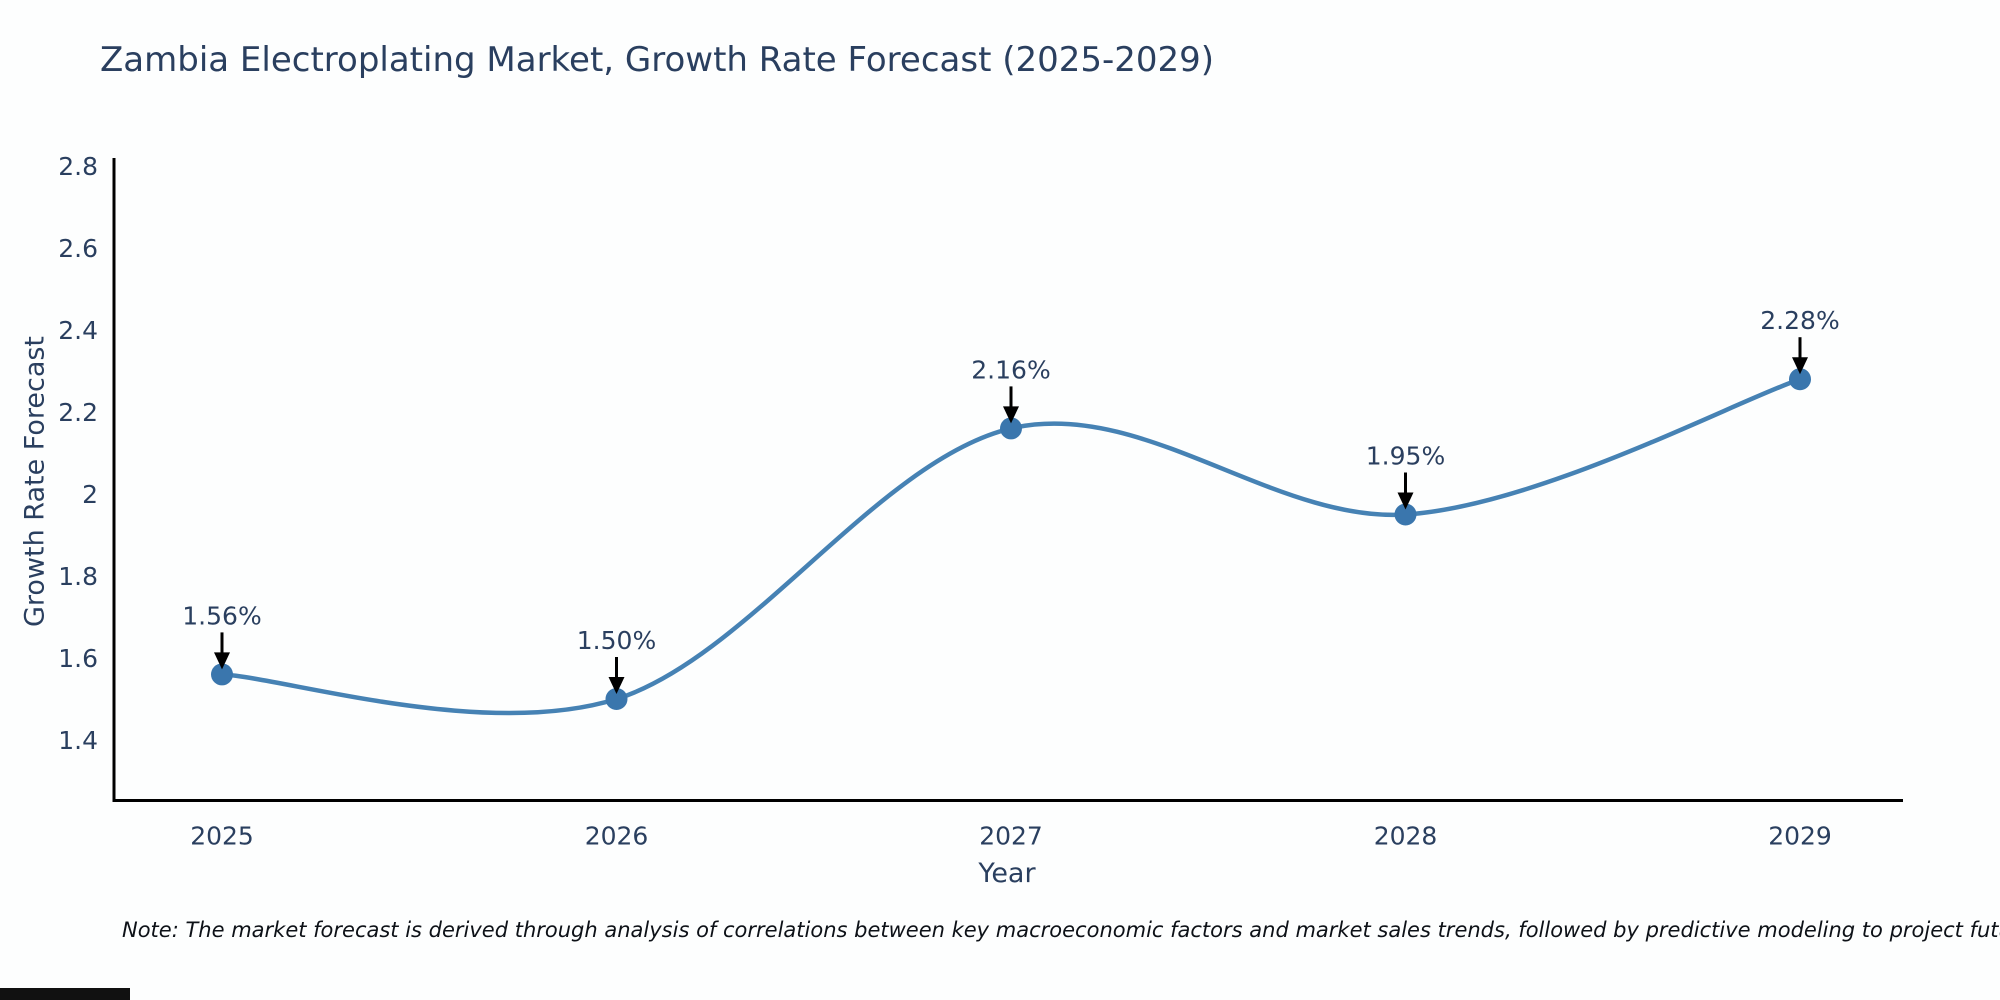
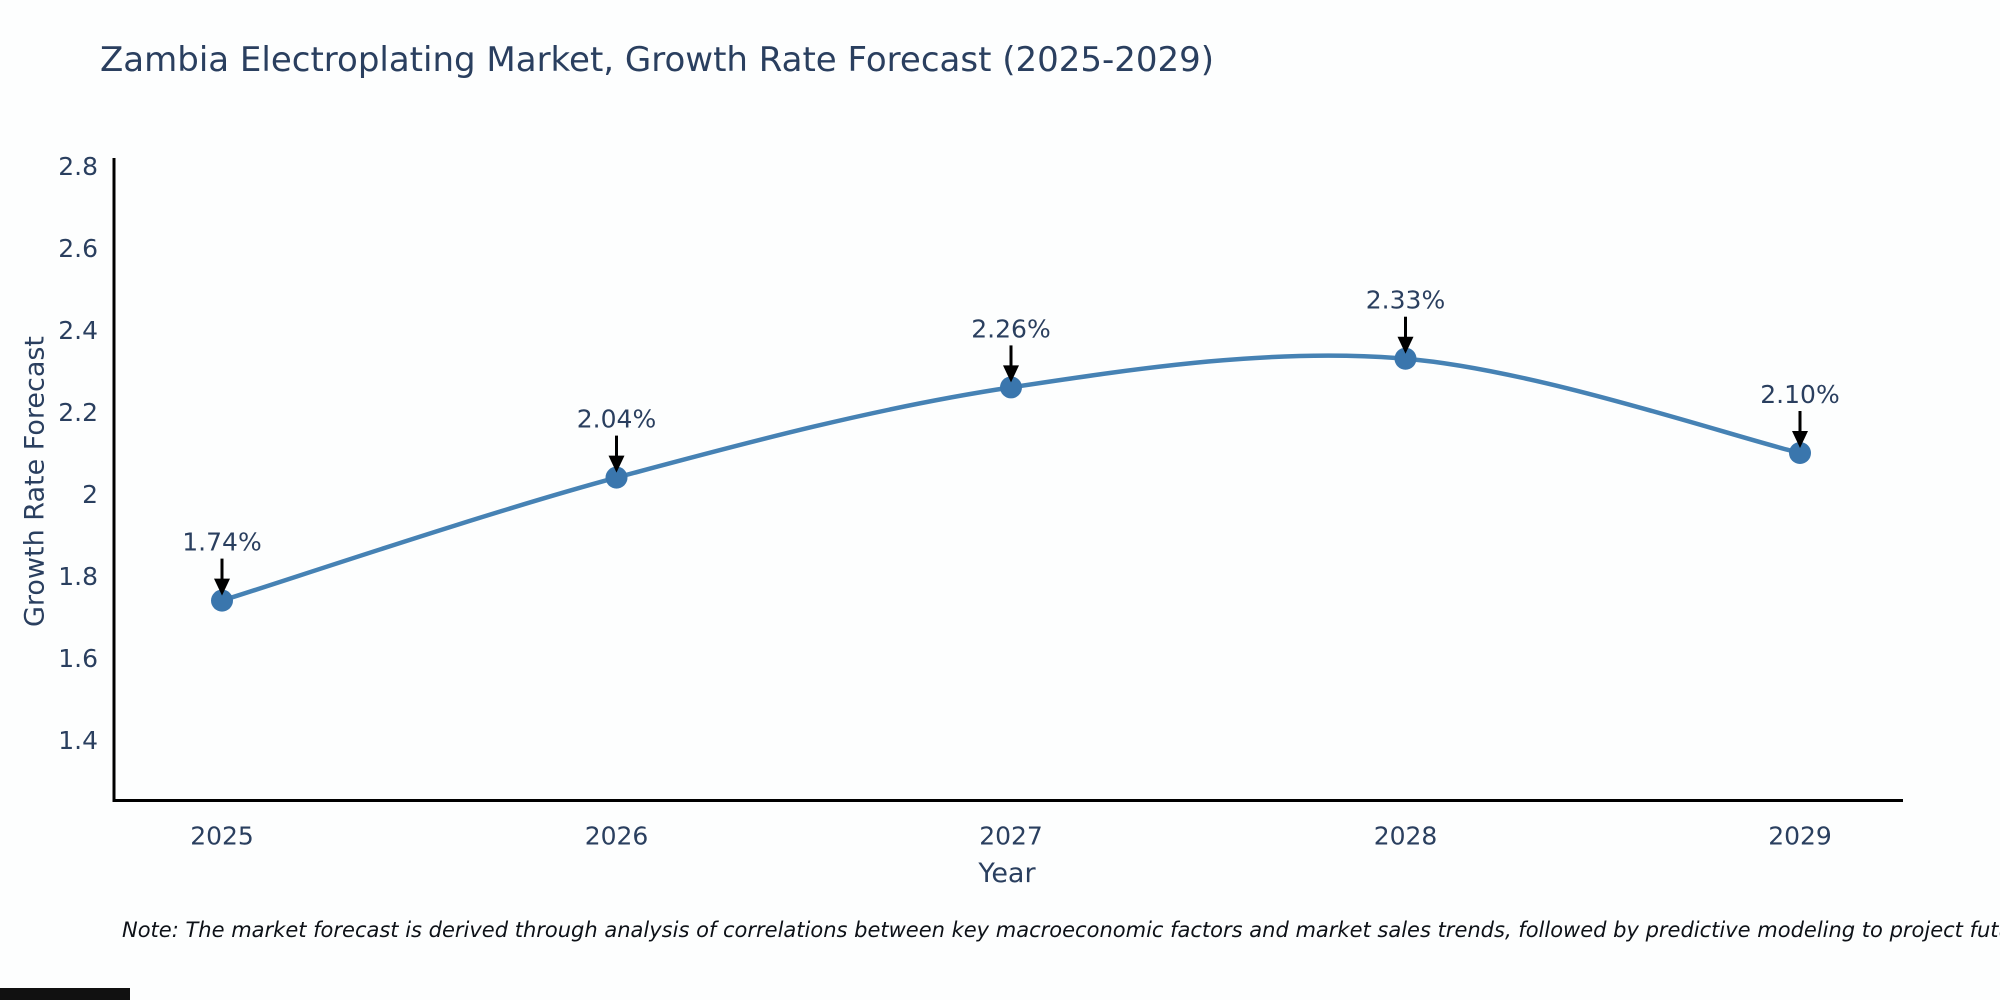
2025: 1.56% -> 1.74%
2026: 1.50% -> 2.04%
2027: 2.16% -> 2.26%
2028: 1.95% -> 2.33%
2029: 2.28% -> 2.10%
